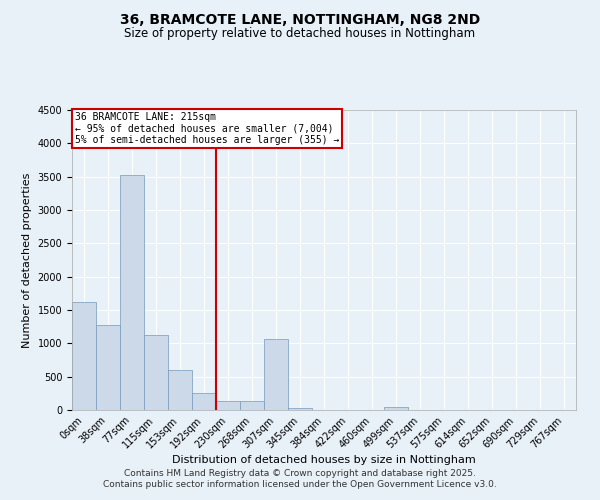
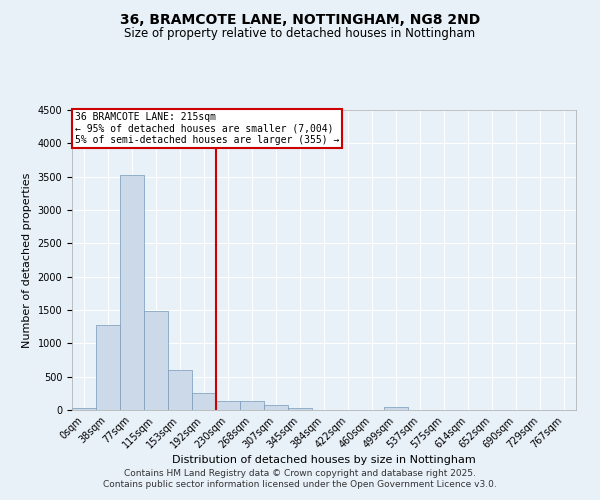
0sqm: 1620 -> 30
115sqm: 1120 -> 1490
307sqm: 1060 -> 80
